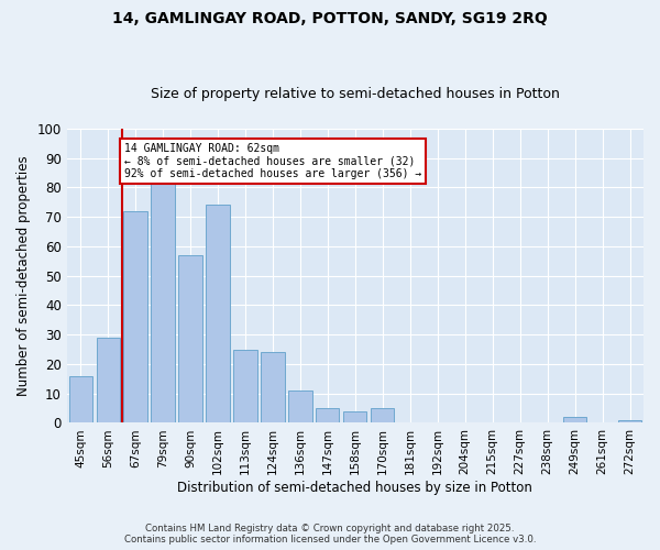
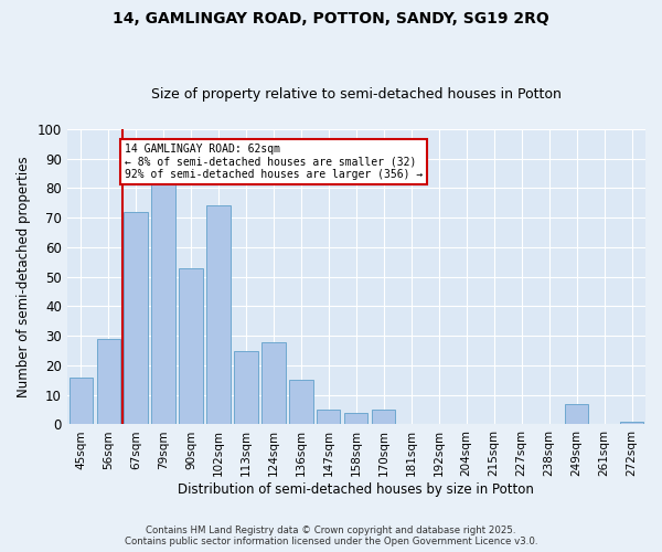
90sqm: 57 -> 53
124sqm: 24 -> 28
136sqm: 11 -> 15
249sqm: 2 -> 7
